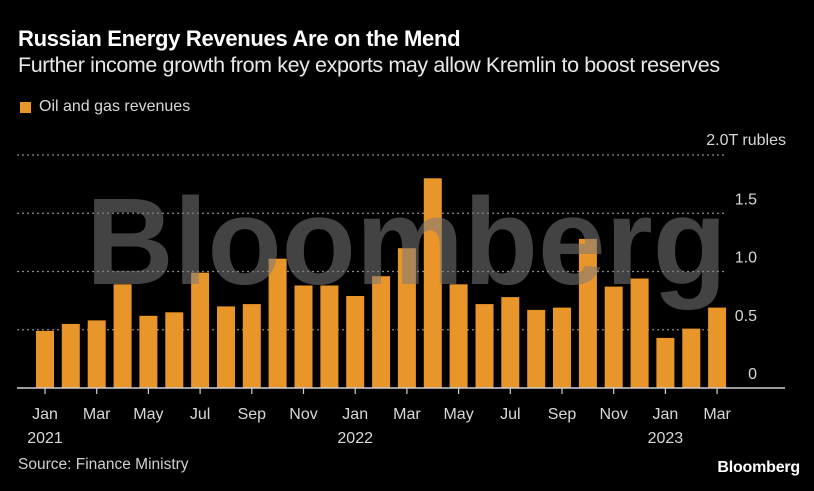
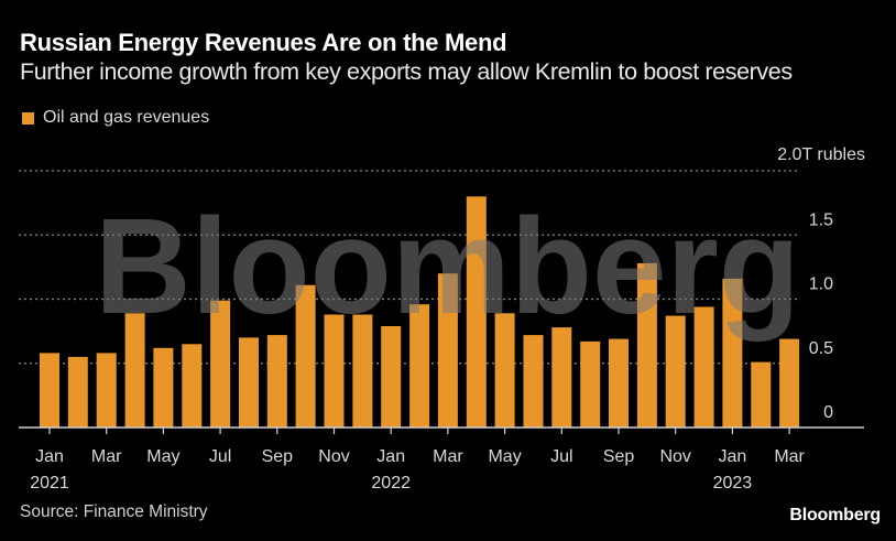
Jan 2021: 0.49 -> 0.58
Jan 2023: 0.43 -> 1.16
